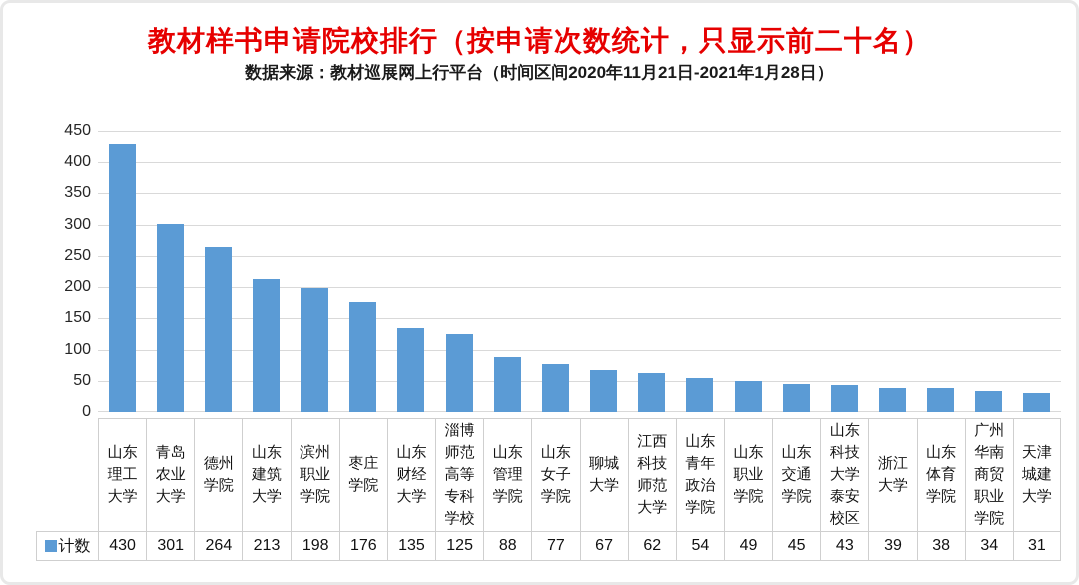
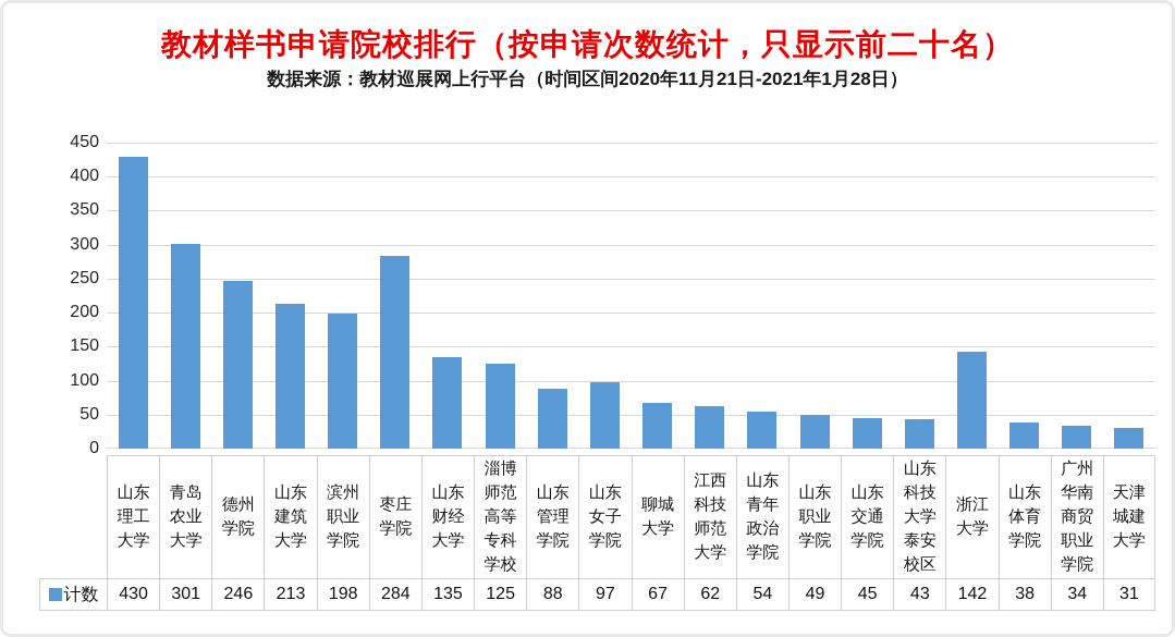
德州学院: 264 -> 246
枣庄学院: 176 -> 284
山东女子学院: 77 -> 97
浙江大学: 39 -> 142
